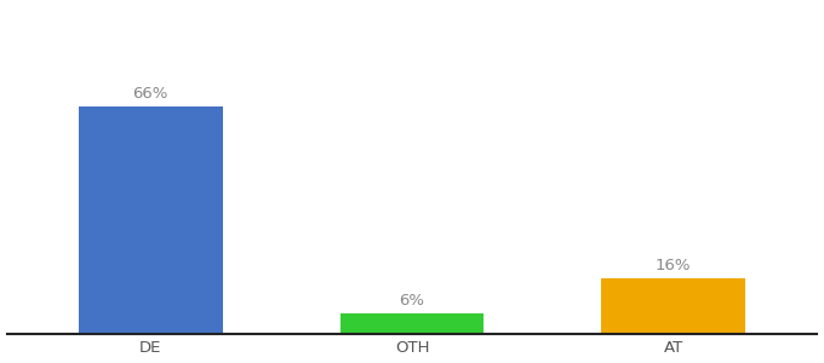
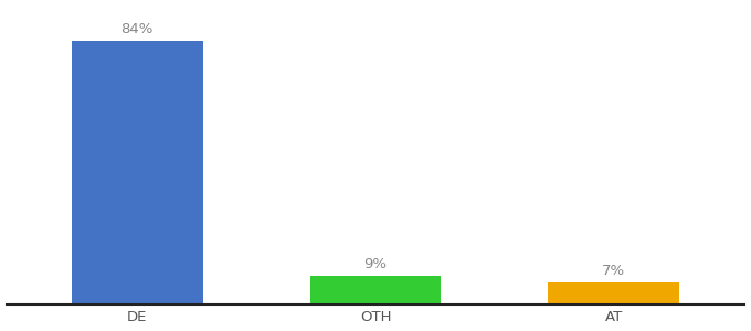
DE: 66% -> 84%
OTH: 6% -> 9%
AT: 16% -> 7%
